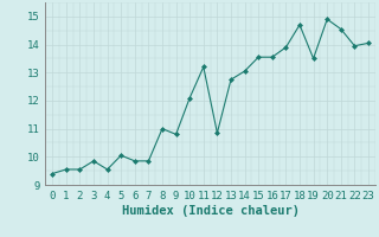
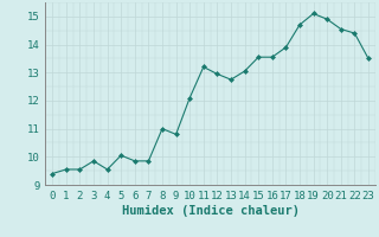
12: 10.85 -> 12.95
19: 13.50 -> 15.10
22: 13.95 -> 14.40
23: 14.05 -> 13.50
